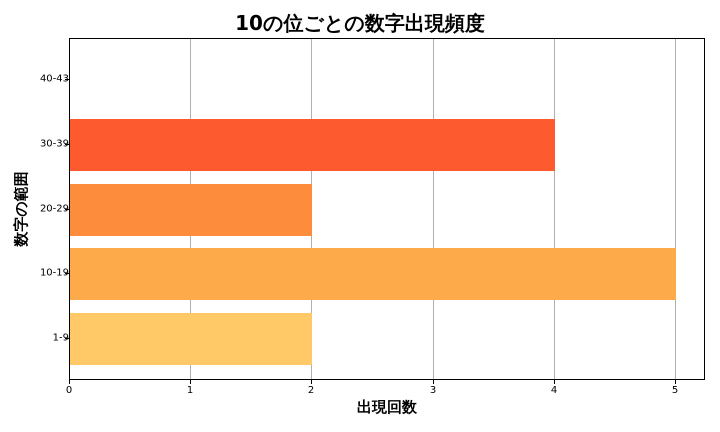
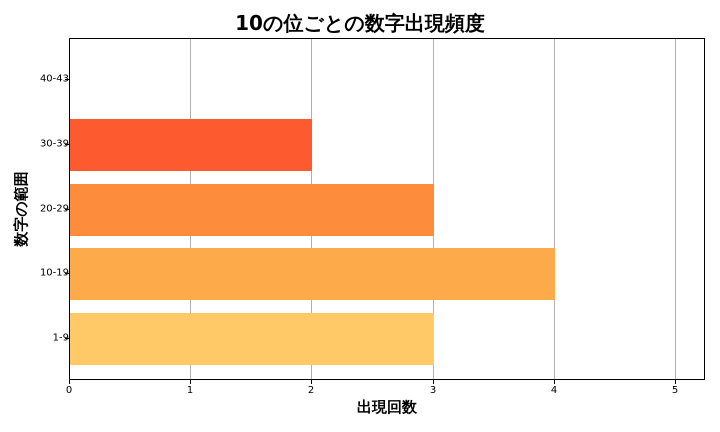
1-9: 2 -> 3
10-19: 5 -> 4
20-29: 2 -> 3
30-39: 4 -> 2
